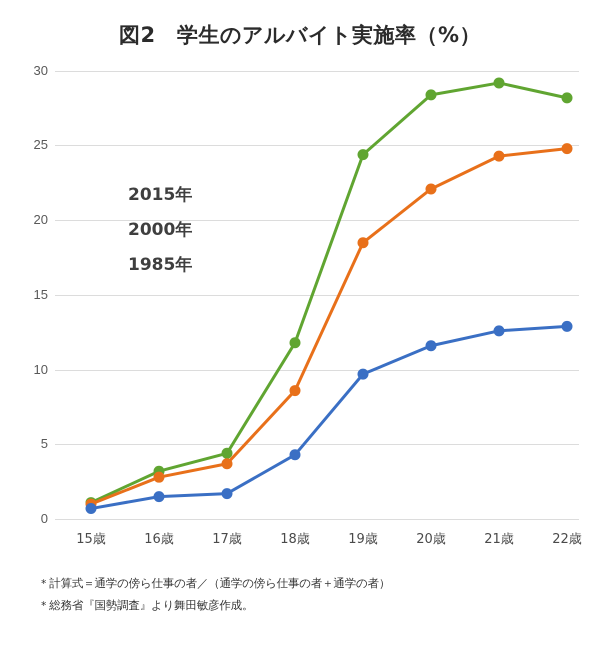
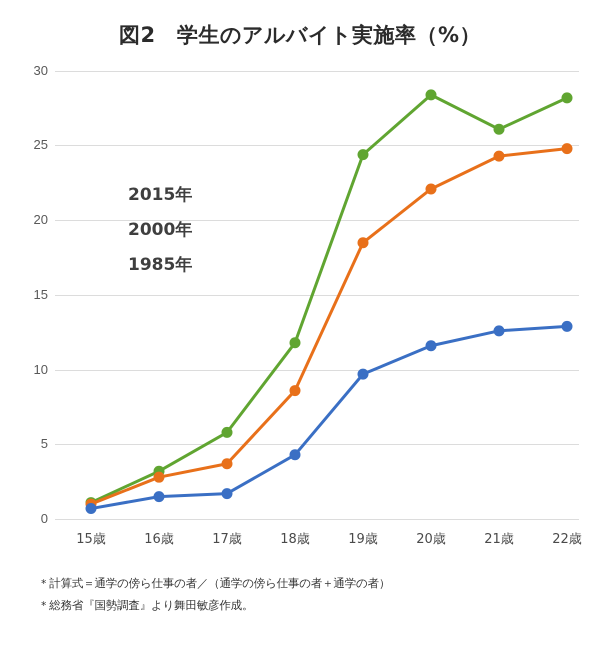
2015年/17歳: 4.4 -> 5.8
2015年/21歳: 29.2 -> 26.1
